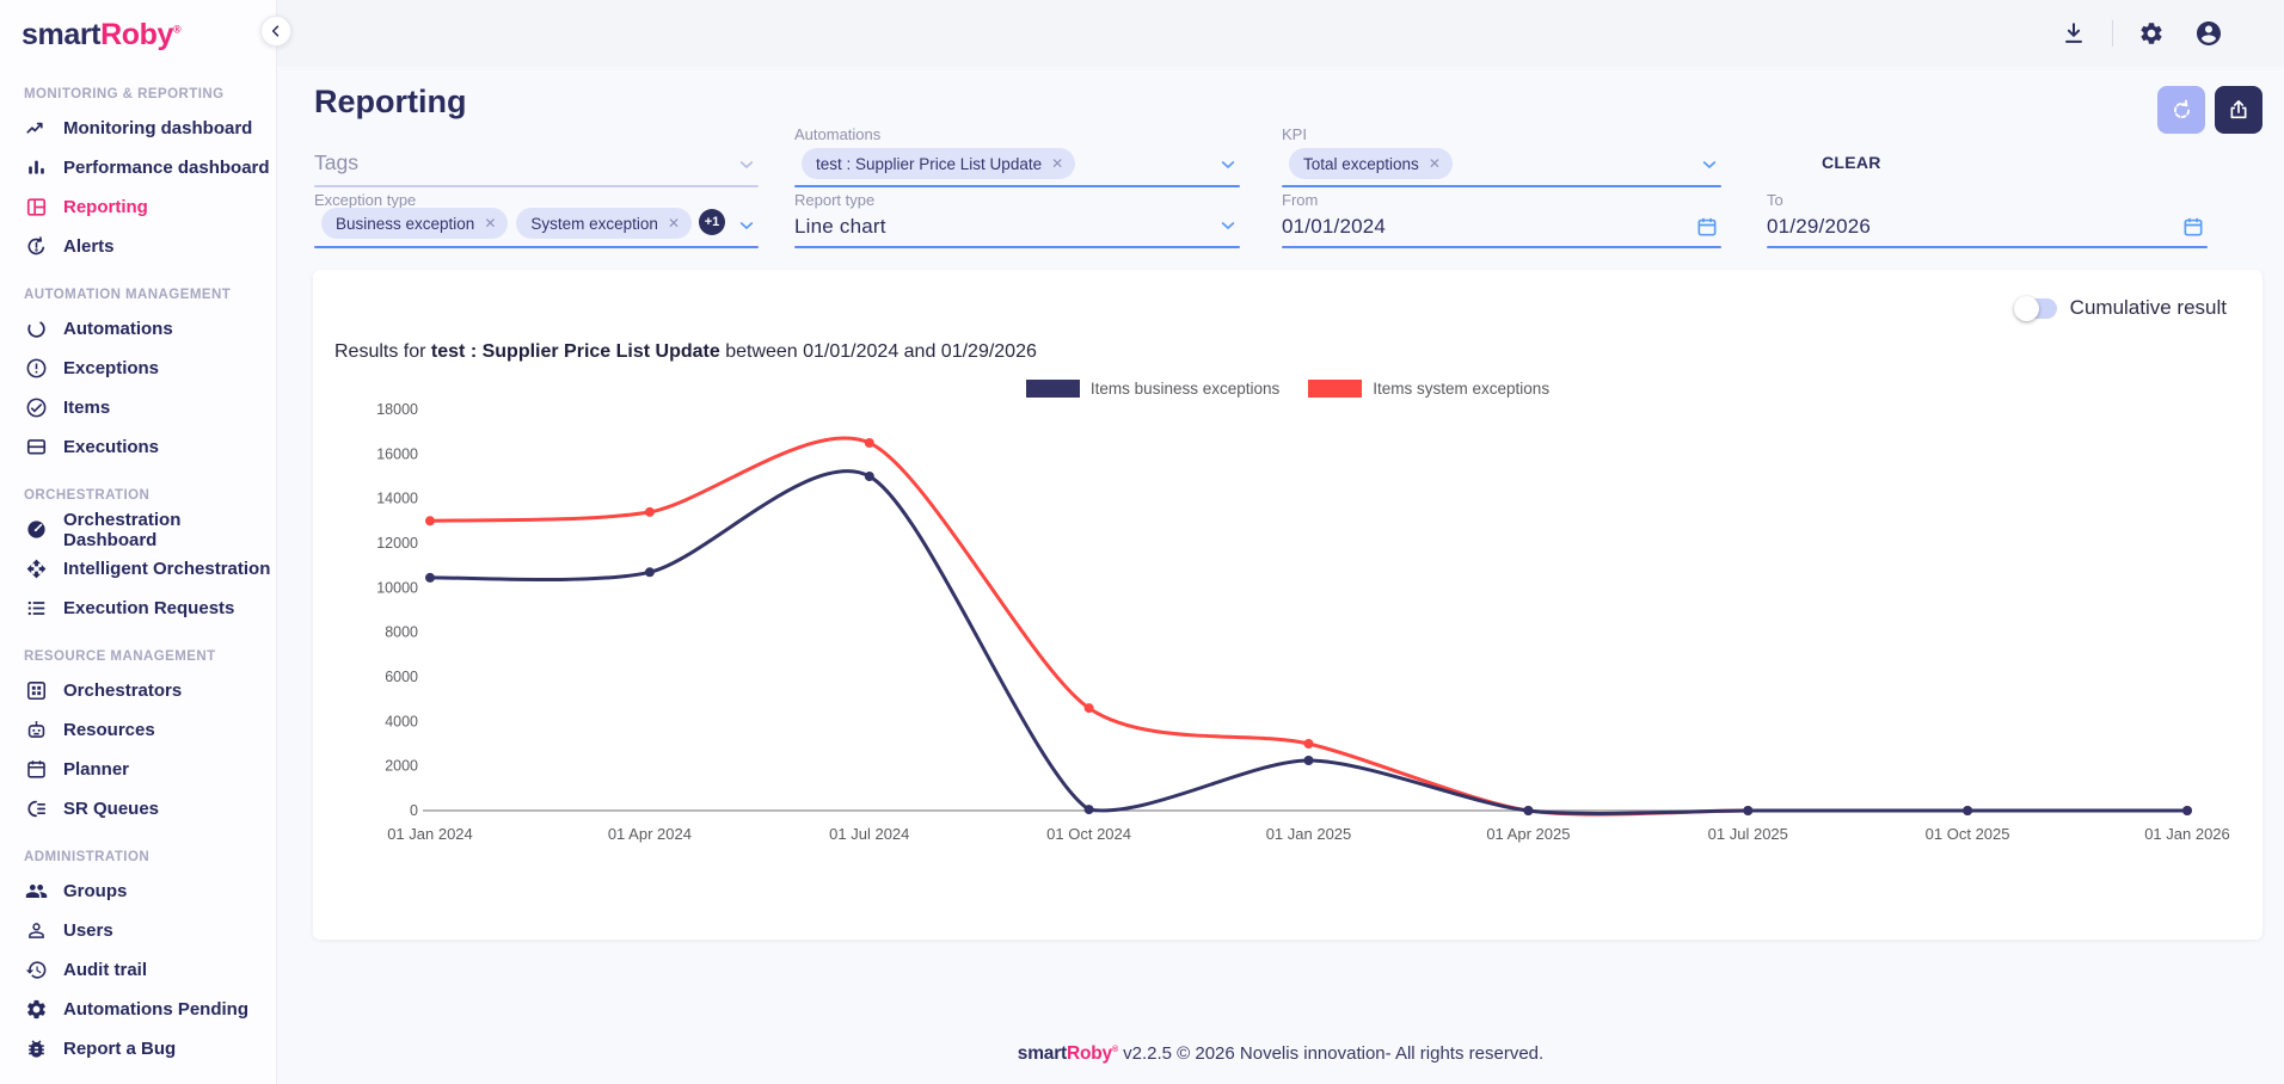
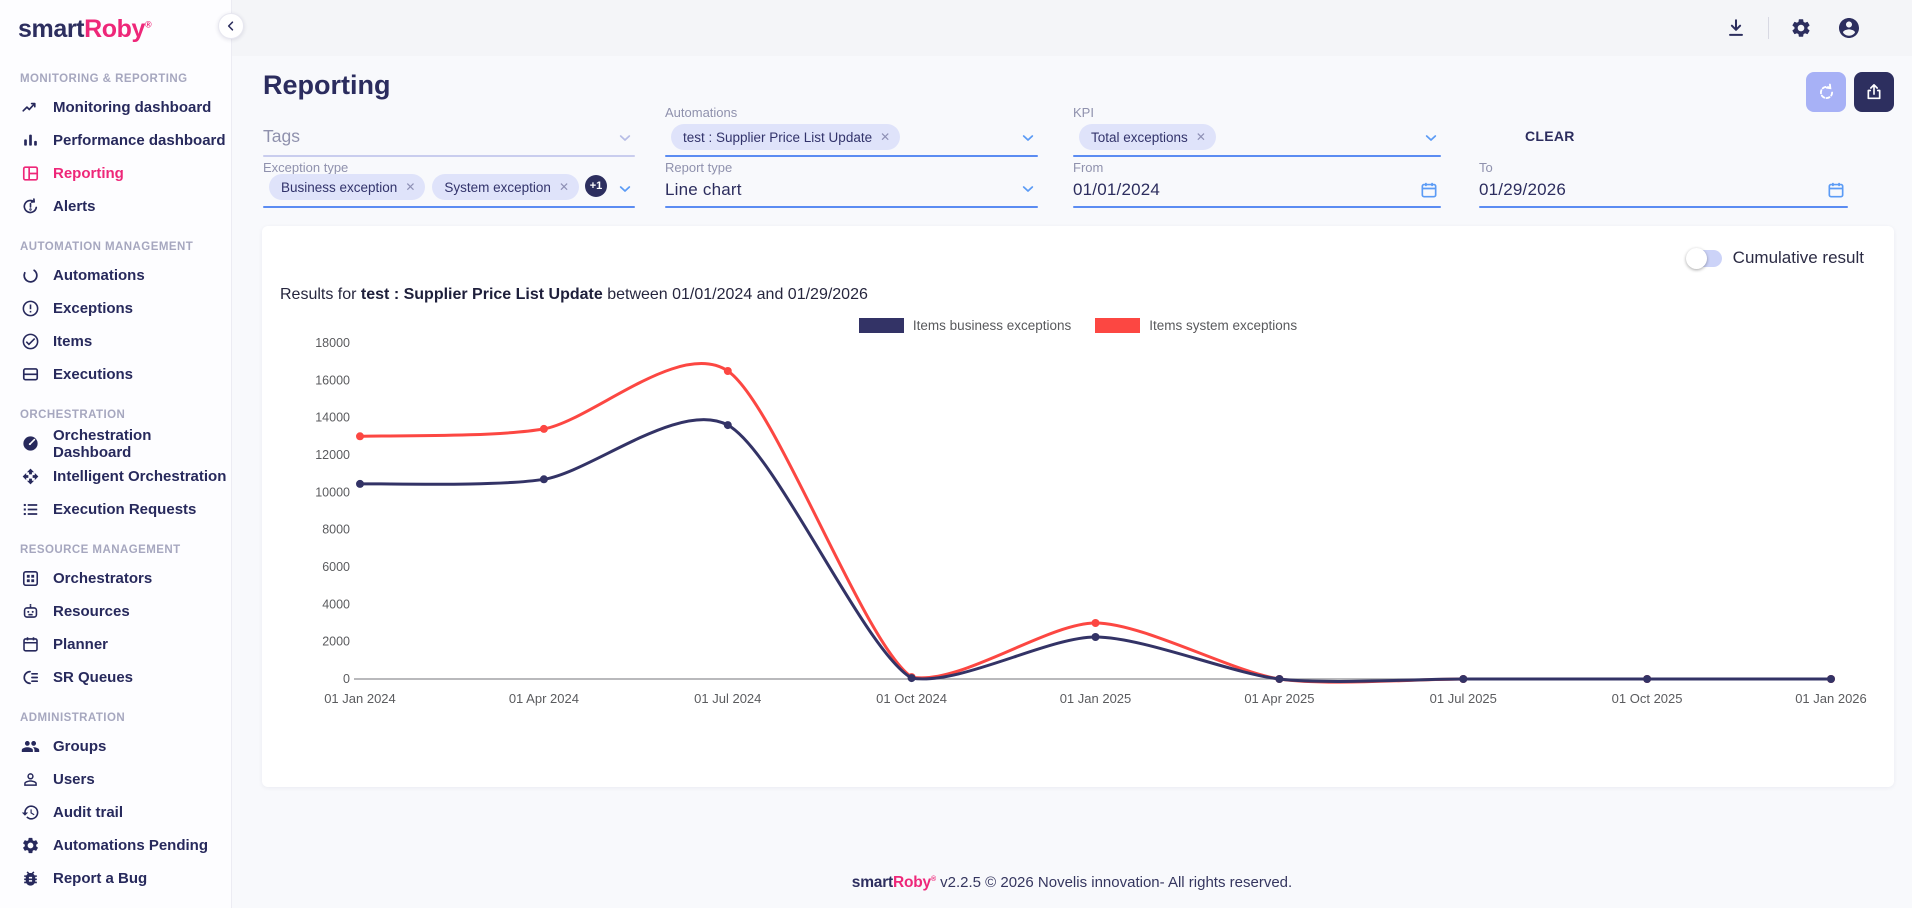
Items business exceptions/01 Jul 2024: 15000 -> 13600
Items system exceptions/01 Oct 2024: 4600 -> 100
